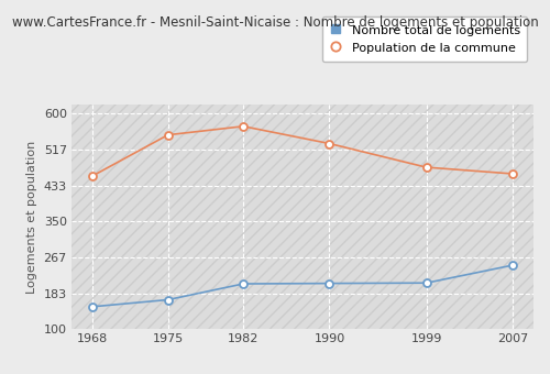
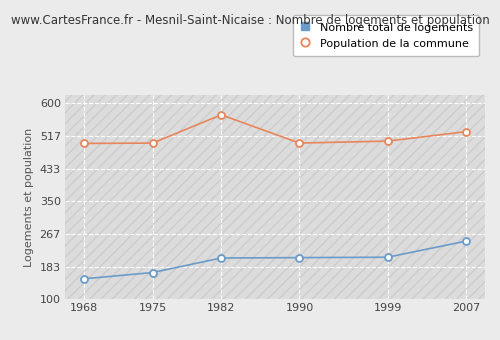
Population de la commune/1968: 455 -> 497
Population de la commune/1975: 550 -> 498
Population de la commune/1990: 530 -> 498
Population de la commune/1999: 475 -> 503
Population de la commune/2007: 460 -> 527
